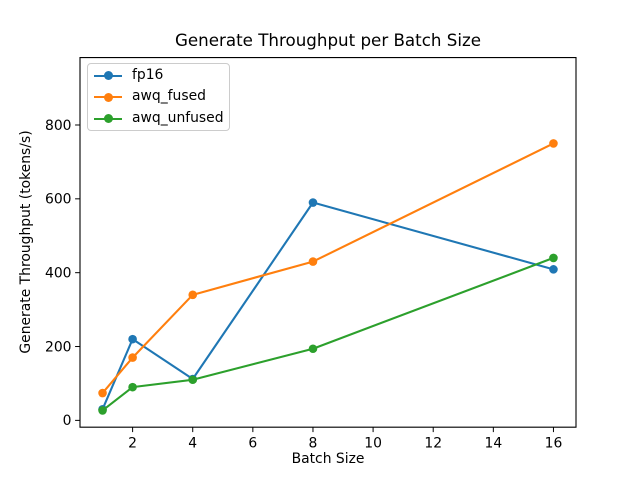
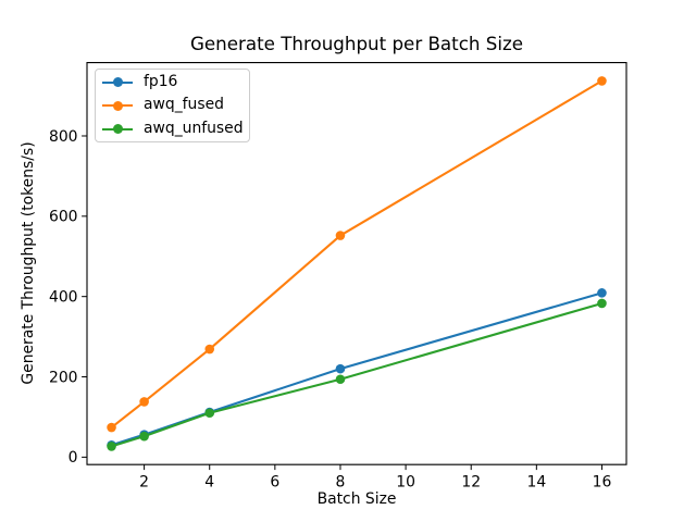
fp16/2: 220 -> 60
awq_fused/2: 170 -> 140
awq_unfused/2: 90 -> 50
awq_fused/4: 340 -> 270
fp16/8: 590 -> 220
awq_fused/8: 430 -> 550
awq_fused/16: 750 -> 940
awq_unfused/16: 440 -> 380
